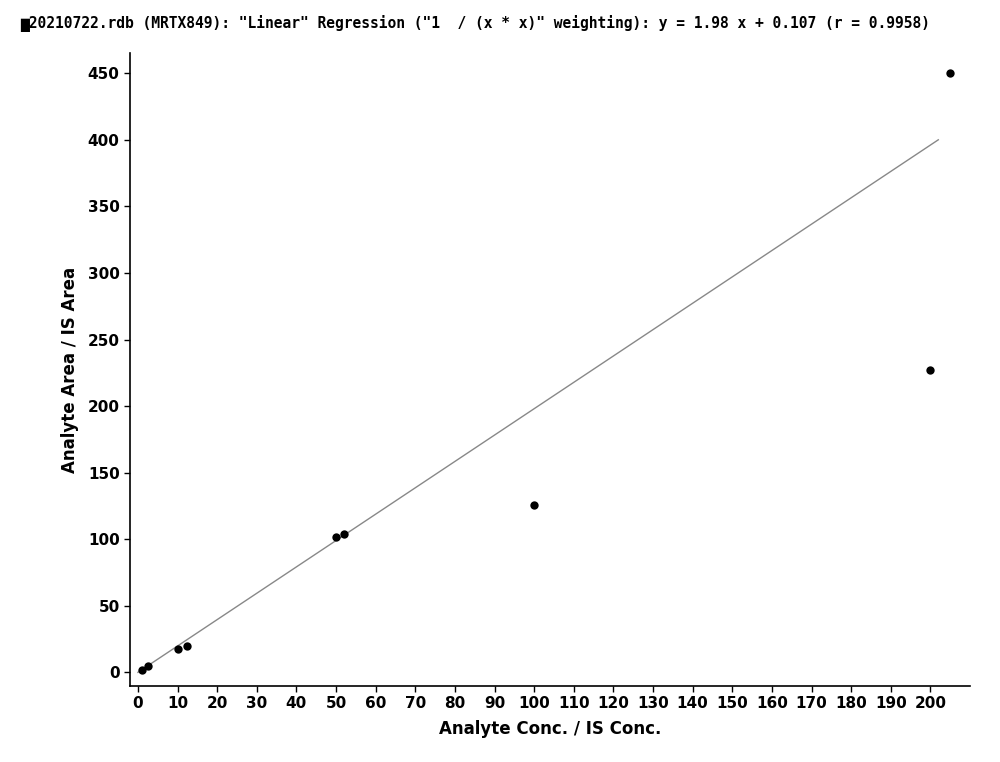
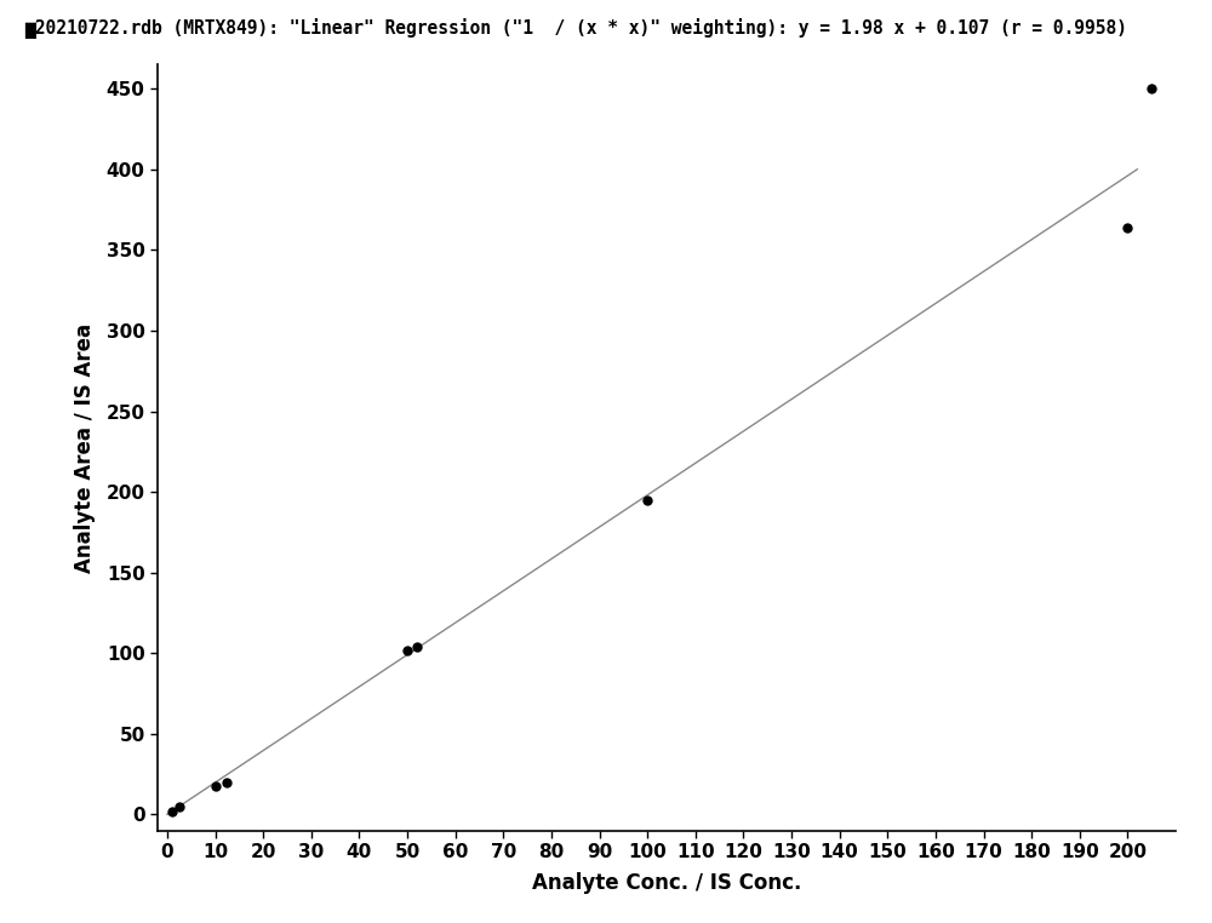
100: 126 -> 195
200: 227 -> 364
